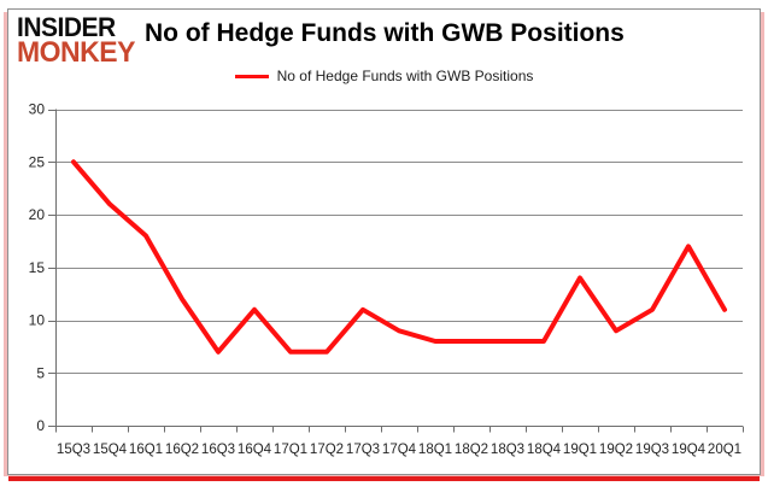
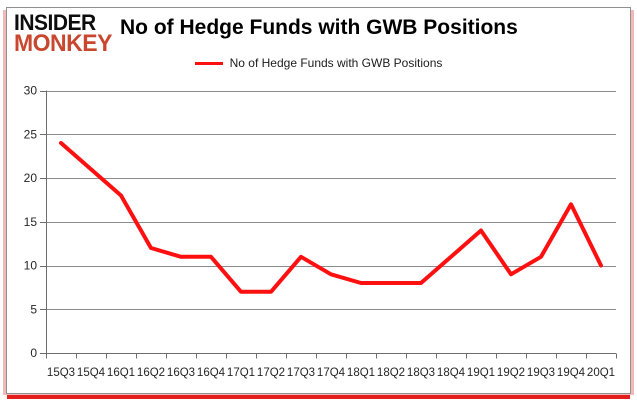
15Q3: 25 -> 24
16Q3: 7 -> 11
18Q4: 8 -> 11
20Q1: 11 -> 10
